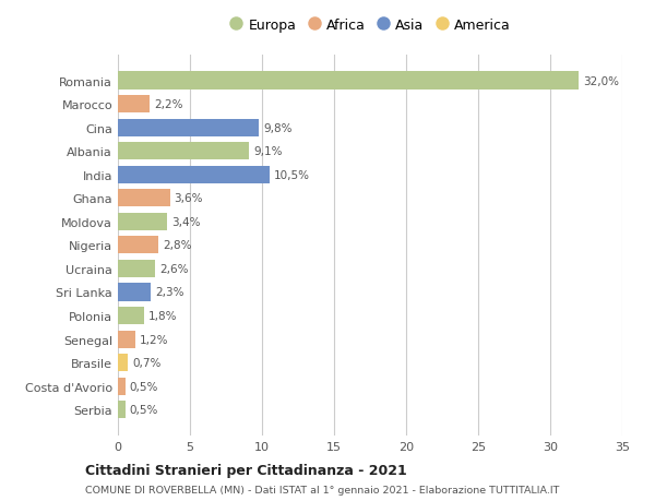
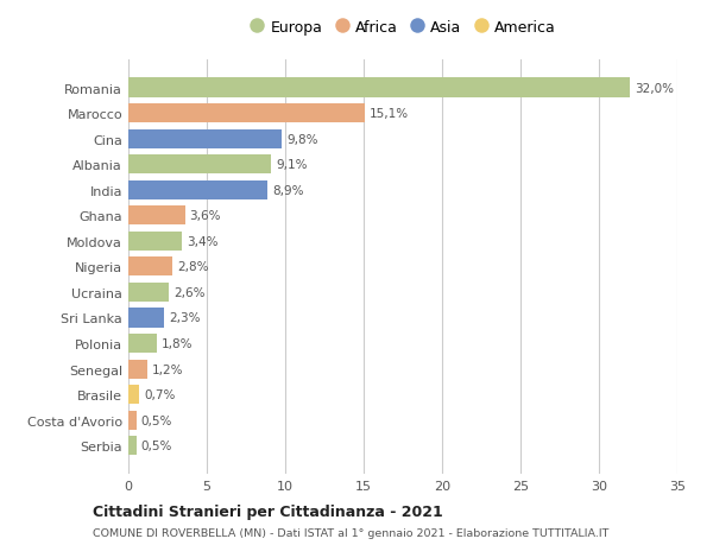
Marocco: 2,2% -> 15,1%
India: 10,5% -> 8,9%
